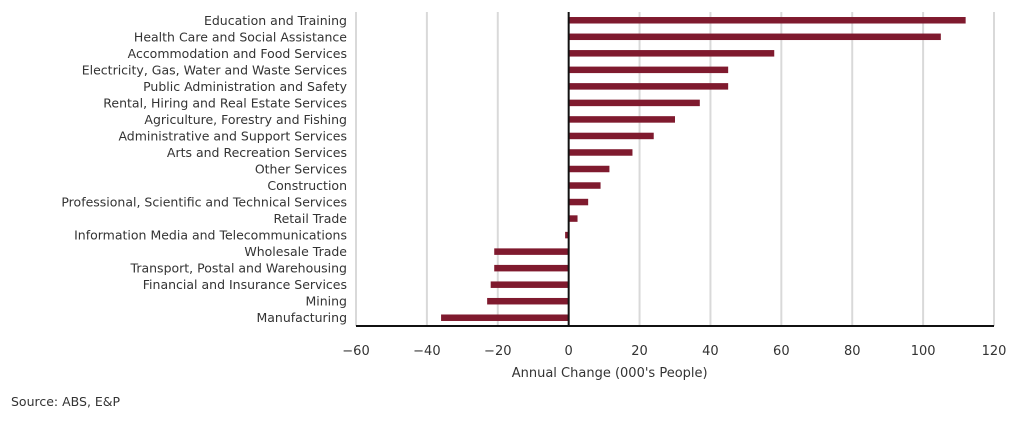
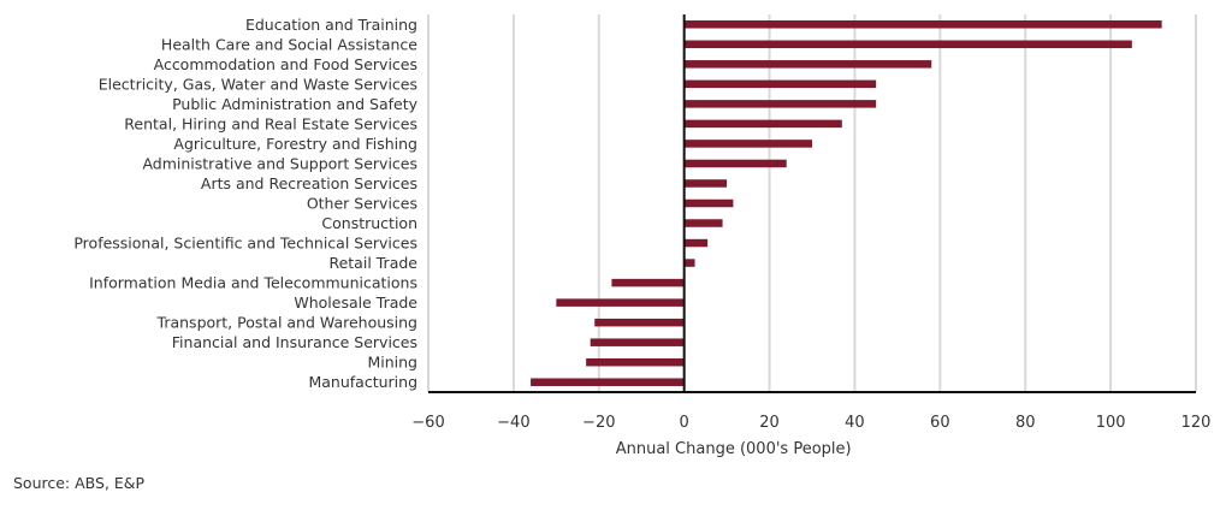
Arts and Recreation Services: 18 -> 10
Information Media and Telecommunications: -1 -> -17
Wholesale Trade: -21 -> -30
